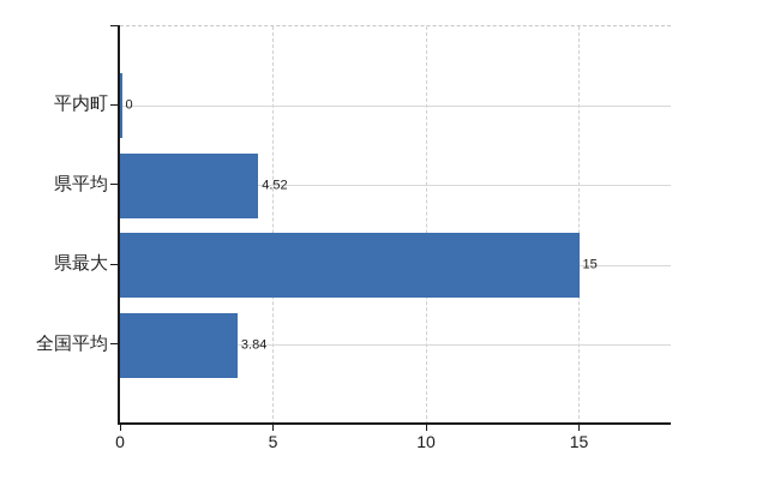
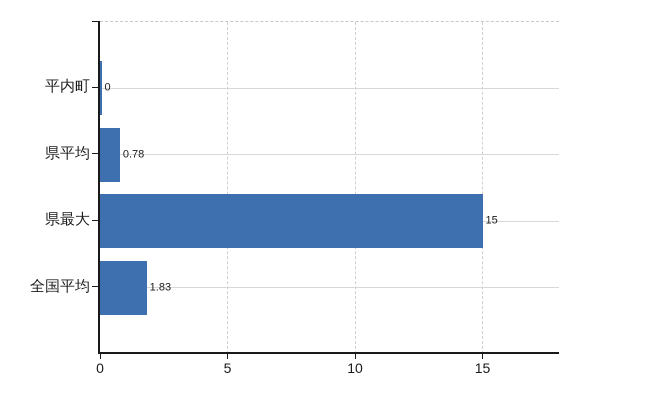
県平均: 4.52 -> 0.78
全国平均: 3.84 -> 1.83
